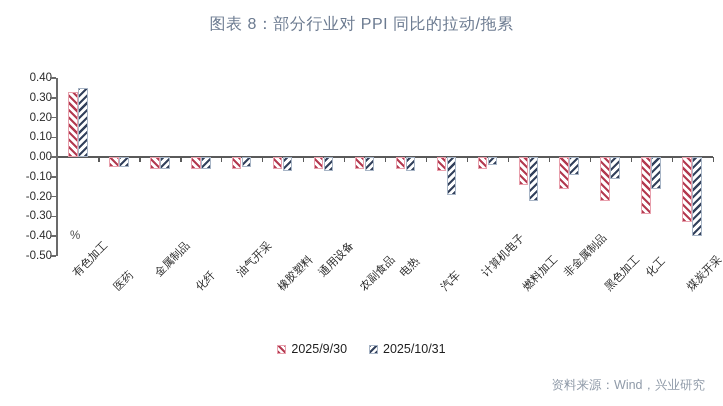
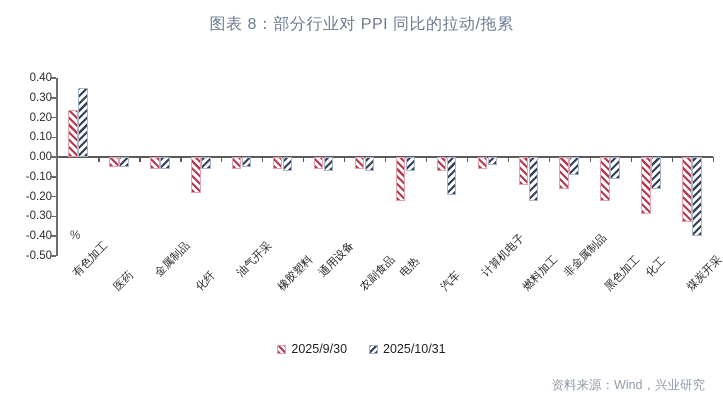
2025/9/30/有色加工: 0.33 -> 0.24
2025/9/30/化纤: -0.06 -> -0.18
2025/9/30/电热: -0.06 -> -0.22
